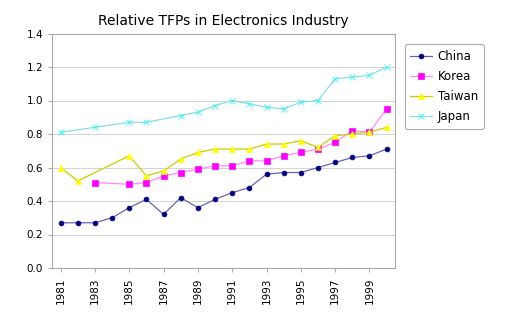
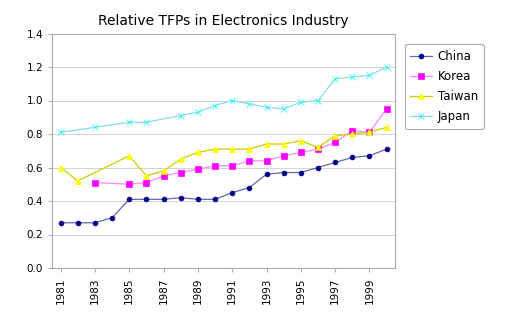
China/1985: 0.36 -> 0.41
China/1987: 0.32 -> 0.41
China/1989: 0.36 -> 0.41
